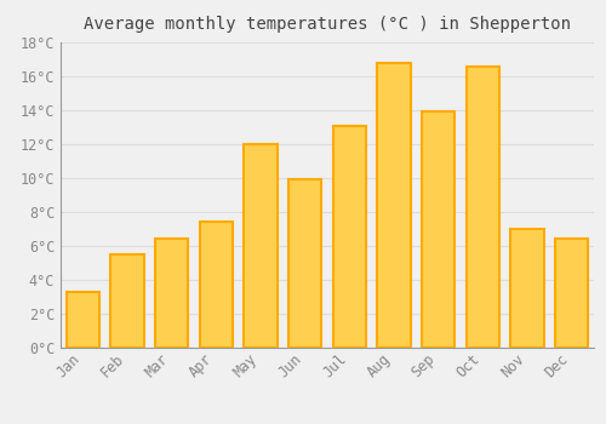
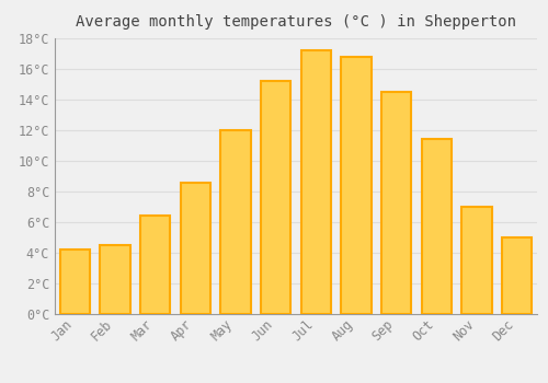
Jan: 3.3°C -> 4.2°C
Feb: 5.5°C -> 4.5°C
Apr: 7.4°C -> 8.6°C
Jun: 9.9°C -> 15.2°C
Jul: 13.1°C -> 17.2°C
Sep: 13.9°C -> 14.5°C
Oct: 16.6°C -> 11.4°C
Dec: 6.4°C -> 5.0°C
